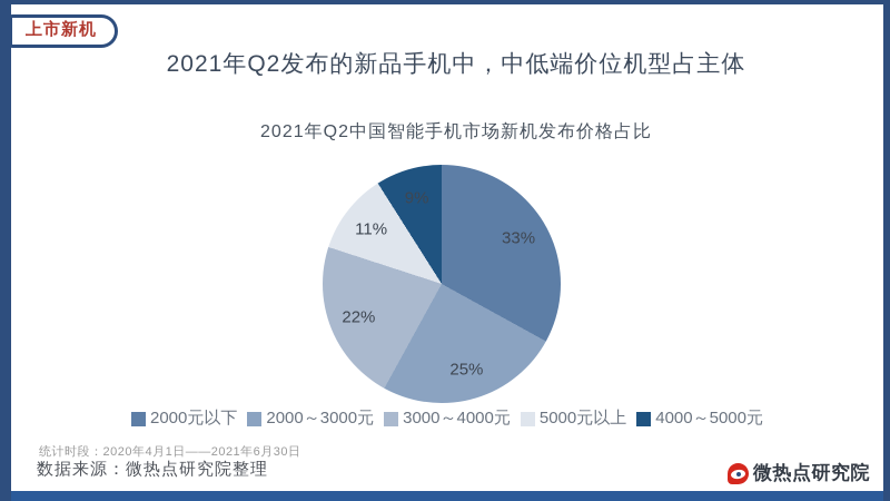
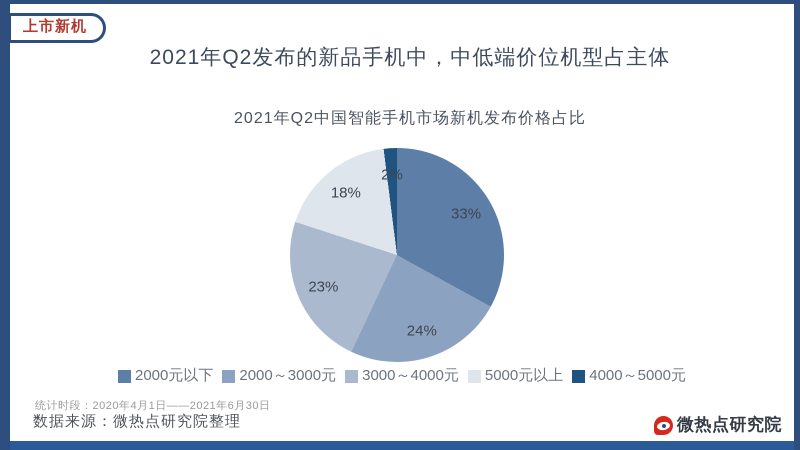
2000～3000元: 25% -> 24%
3000～4000元: 22% -> 23%
5000元以上: 11% -> 18%
4000～5000元: 9% -> 2%
